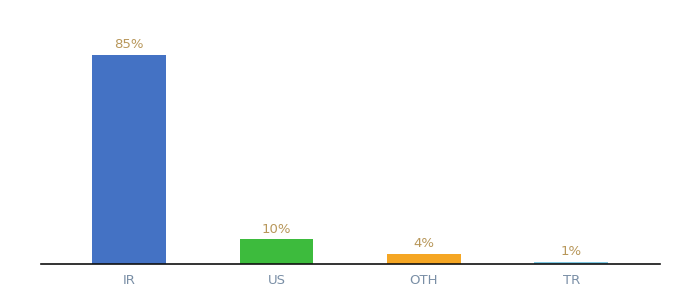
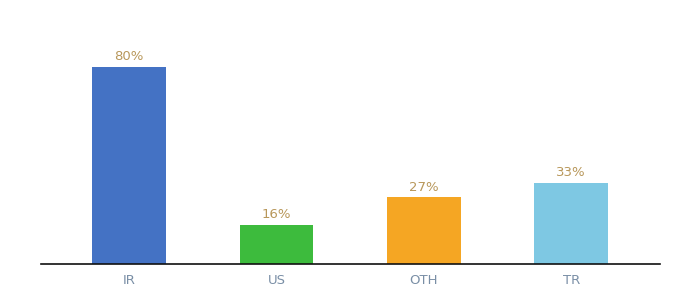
IR: 85% -> 80%
US: 10% -> 16%
OTH: 4% -> 27%
TR: 1% -> 33%
